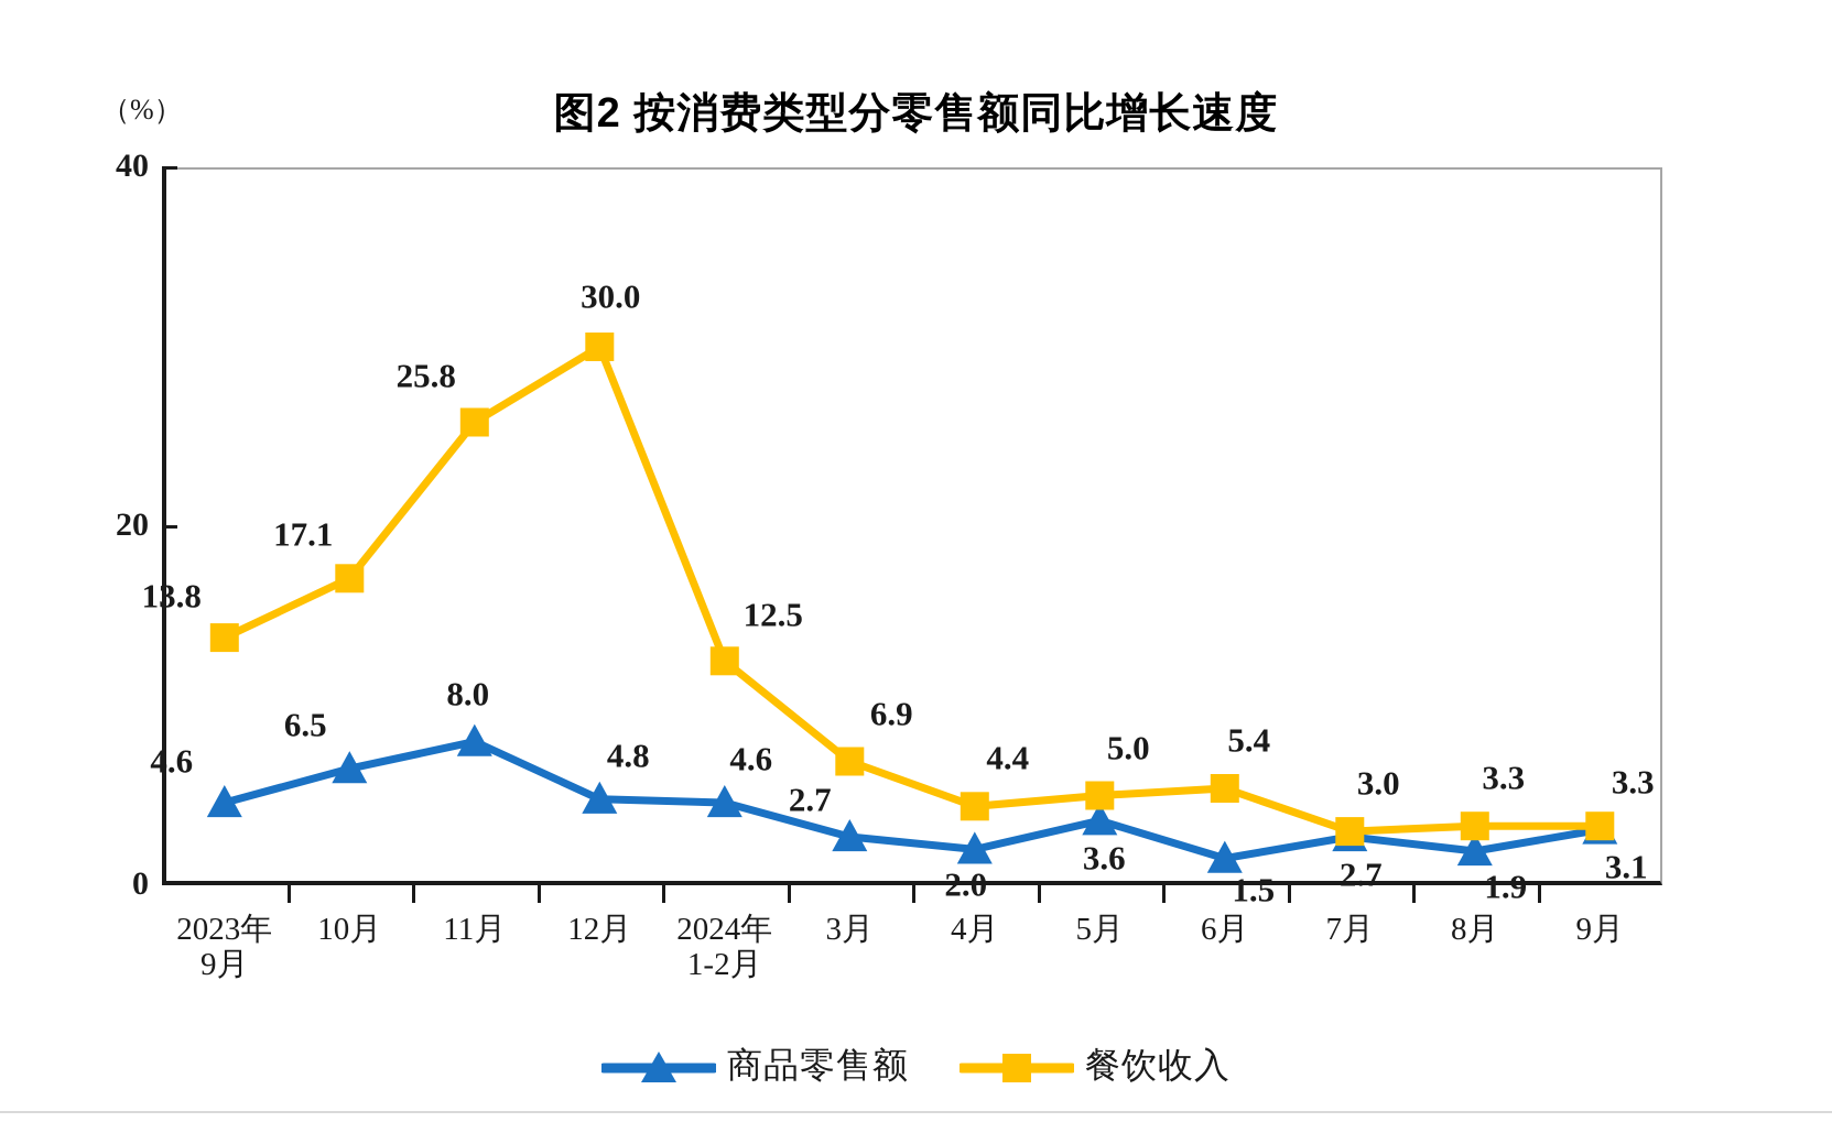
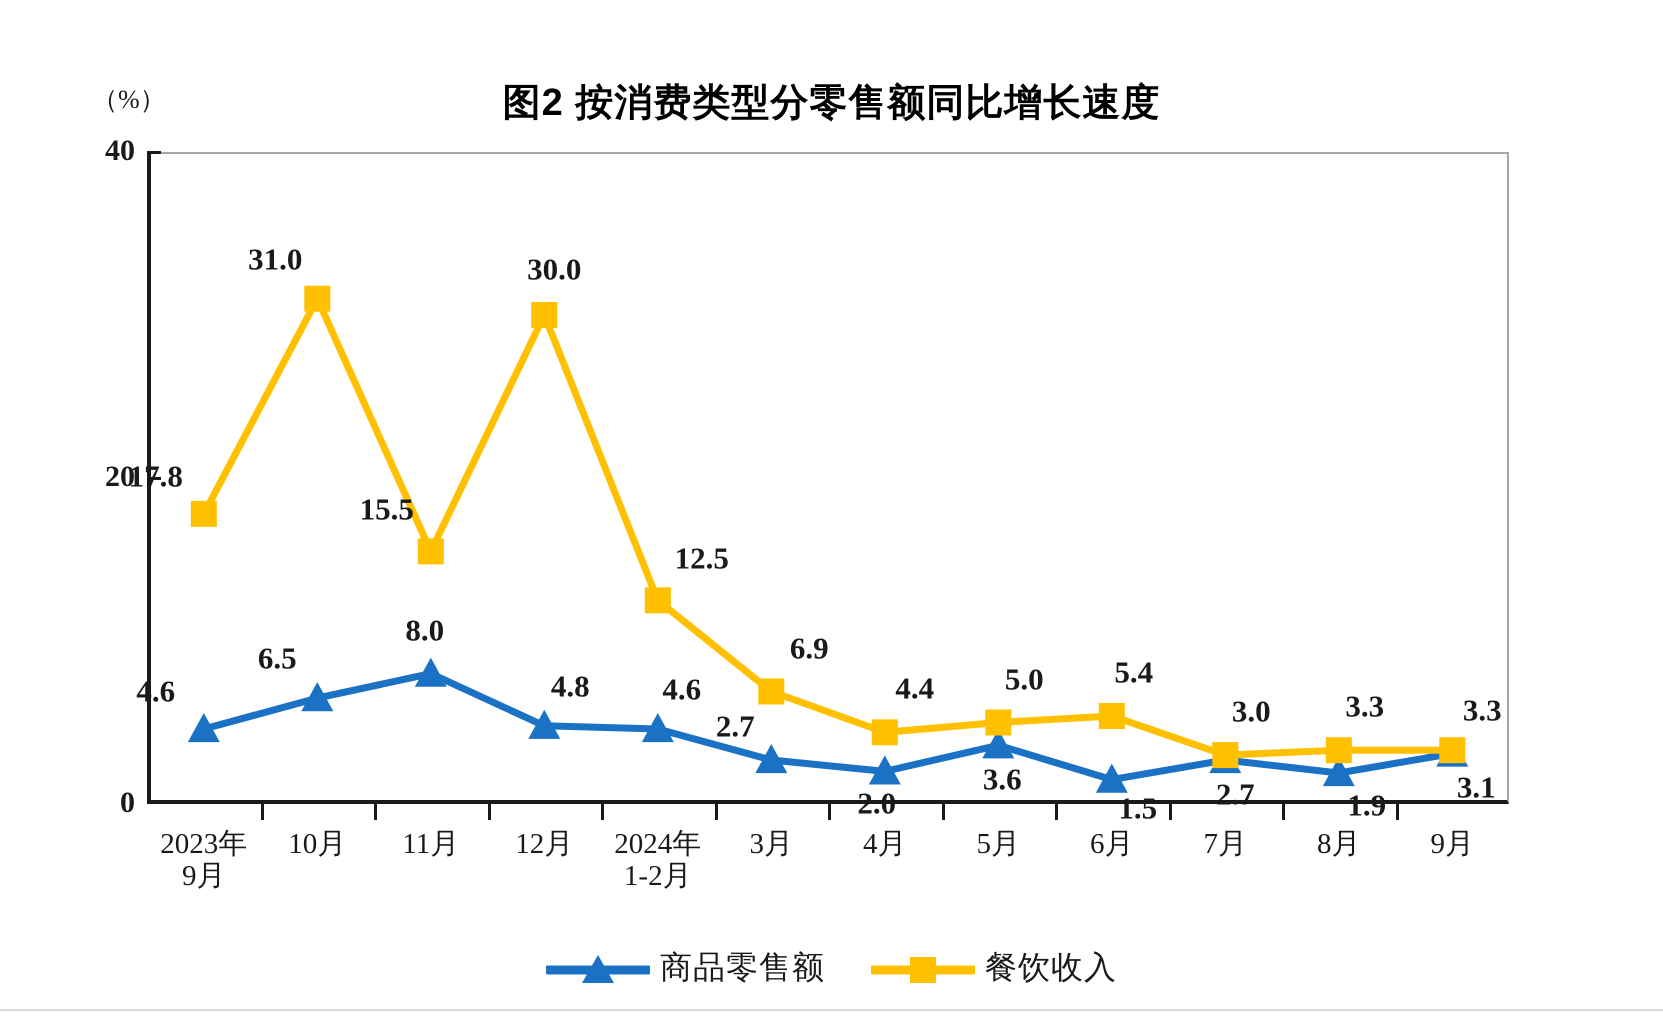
餐饮收入/2023年 9月: 13.8 -> 17.8
餐饮收入/10月: 17.1 -> 31.0
餐饮收入/11月: 25.8 -> 15.5
